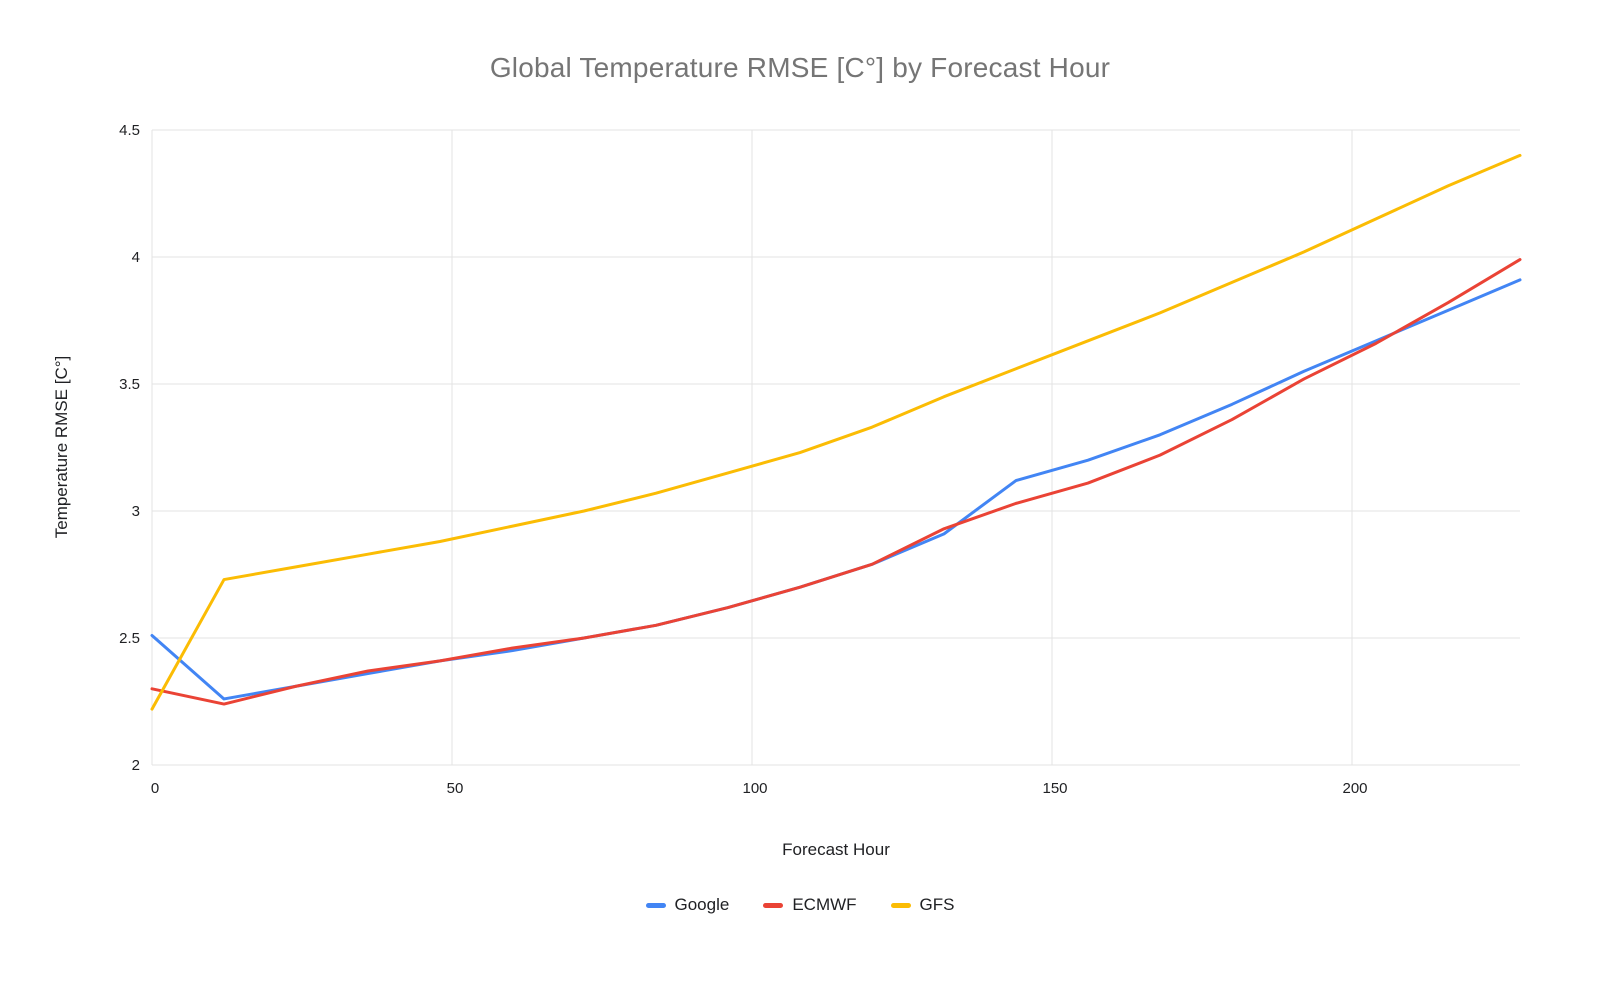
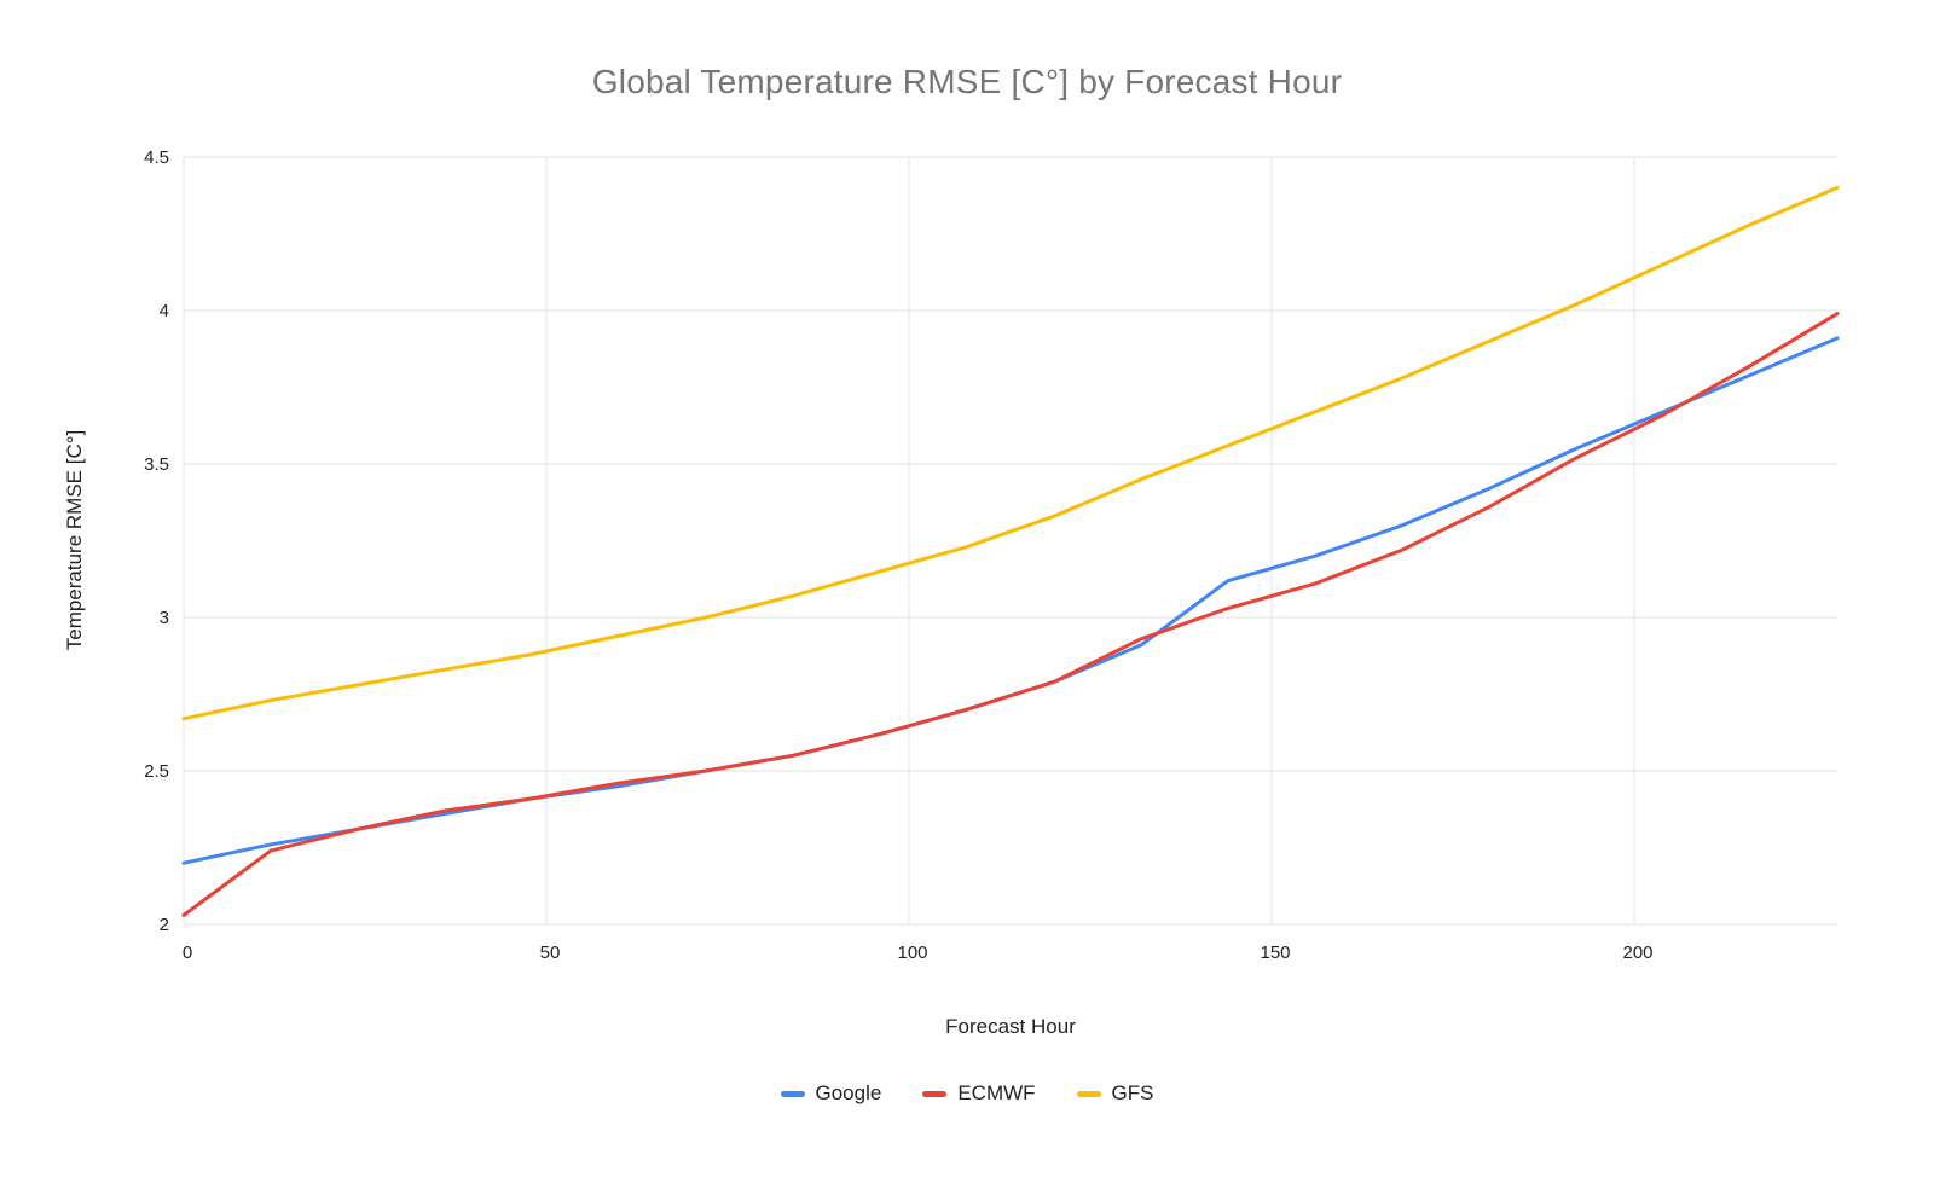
Google/0: 2.51 -> 2.20
ECMWF/0: 2.30 -> 2.03
GFS/0: 2.22 -> 2.67
